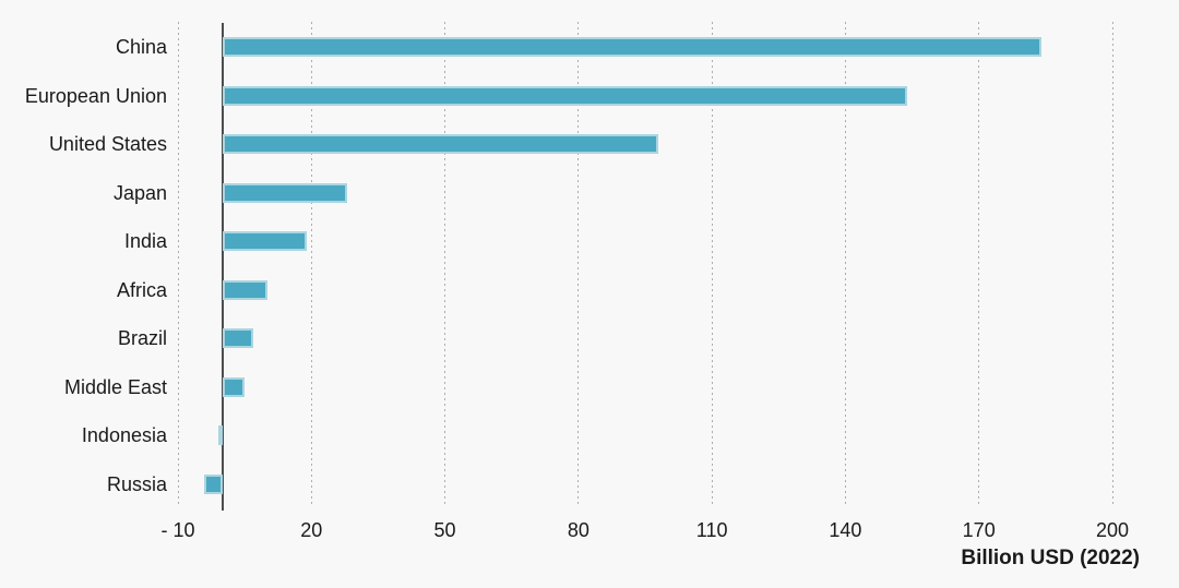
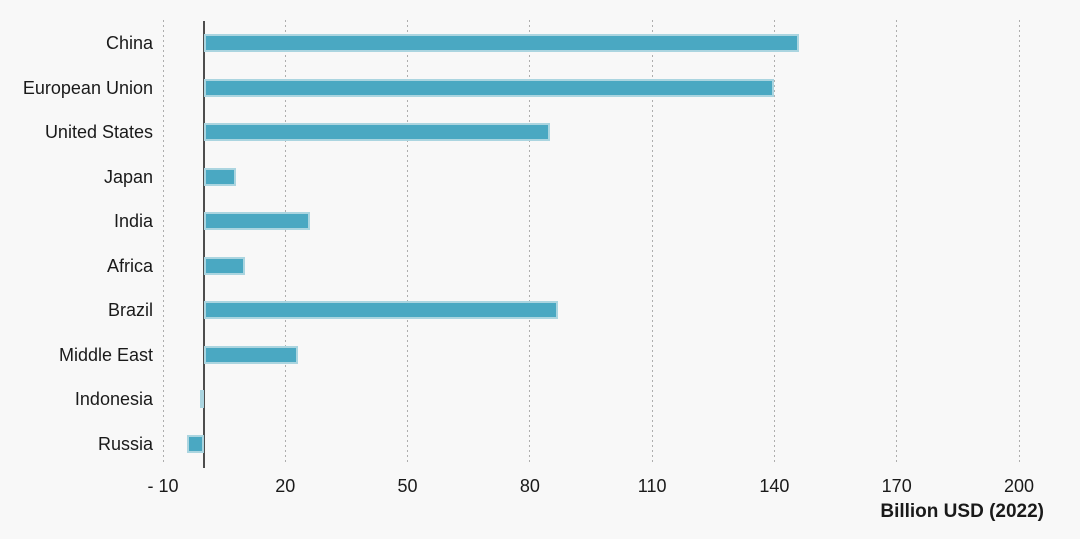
China: 184 -> 146
European Union: 154 -> 140
United States: 98 -> 85
Japan: 28 -> 8
India: 19 -> 26
Brazil: 7 -> 87
Middle East: 5 -> 23
